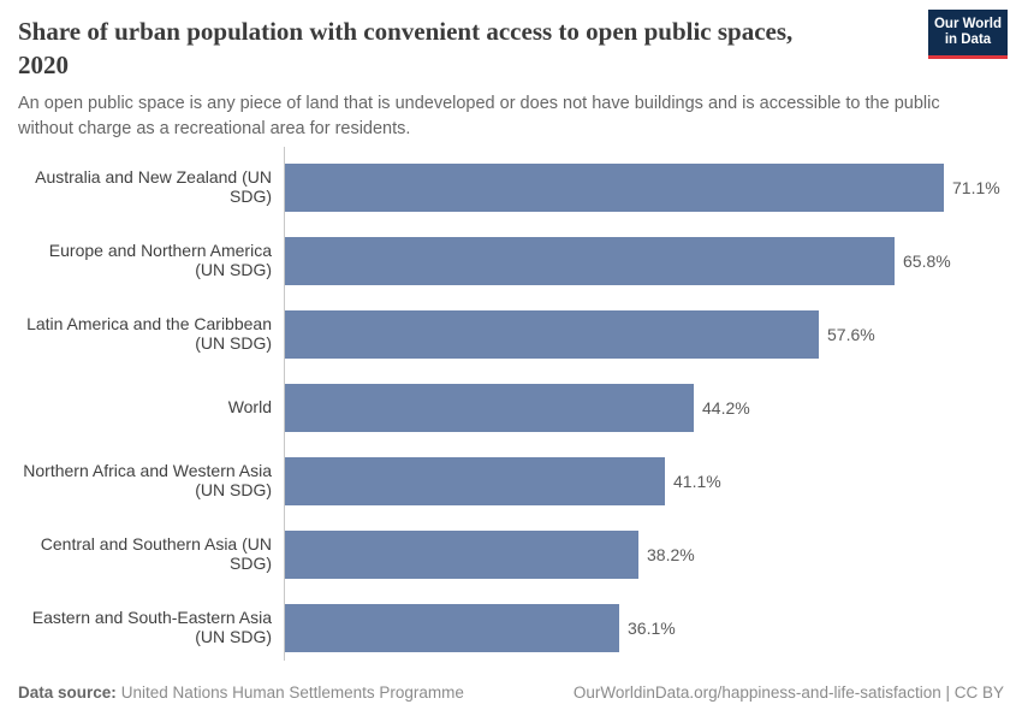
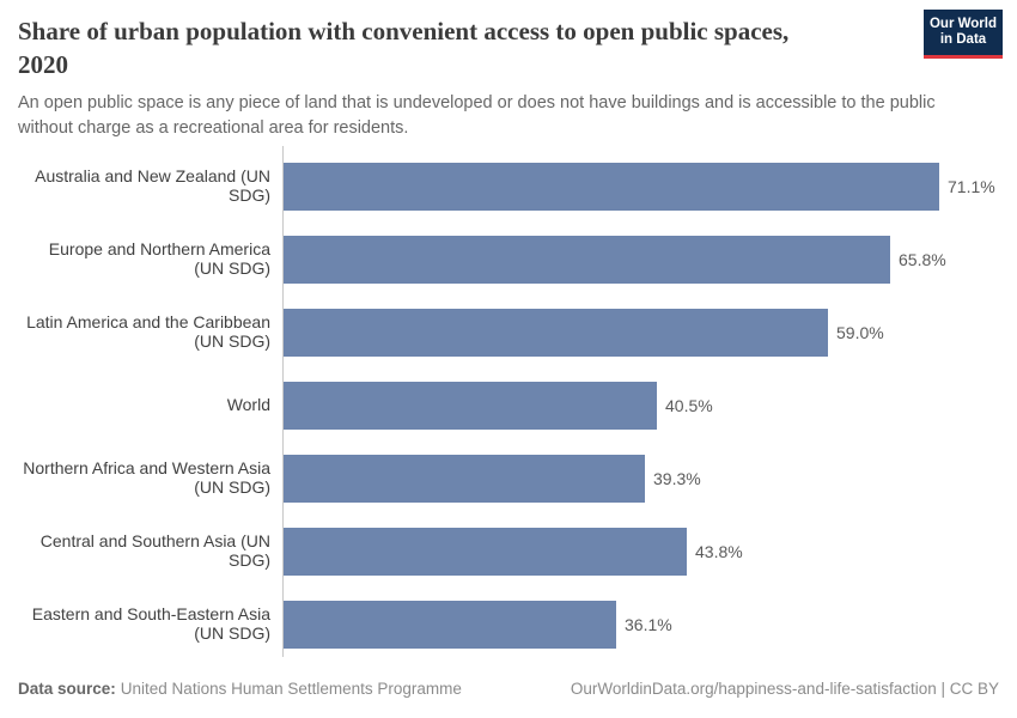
Latin America and the Caribbean (UN SDG): 57.6% -> 59.0%
World: 44.2% -> 40.5%
Northern Africa and Western Asia (UN SDG): 41.1% -> 39.3%
Central and Southern Asia (UN SDG): 38.2% -> 43.8%
